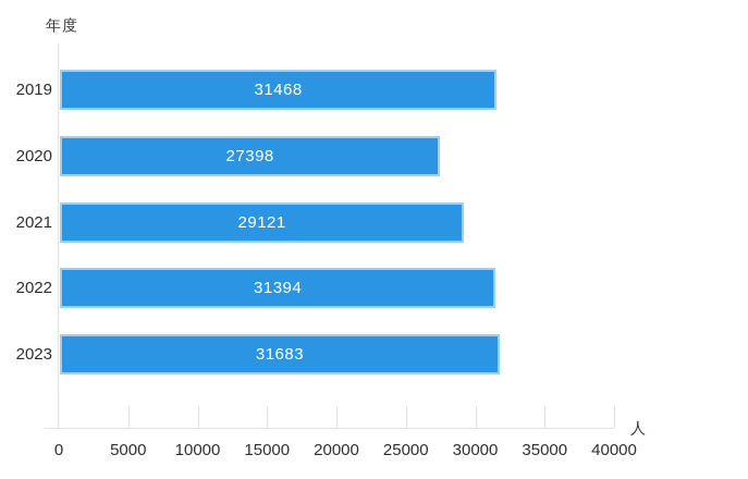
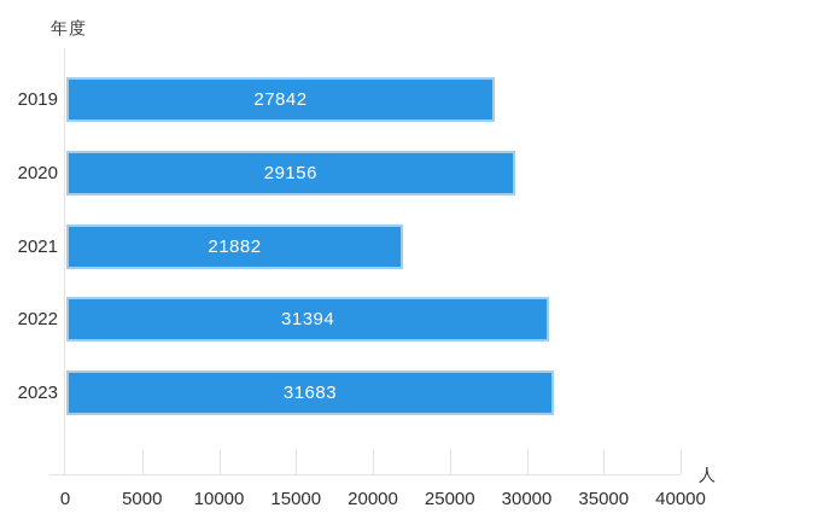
2019: 31468 -> 27842
2020: 27398 -> 29156
2021: 29121 -> 21882
